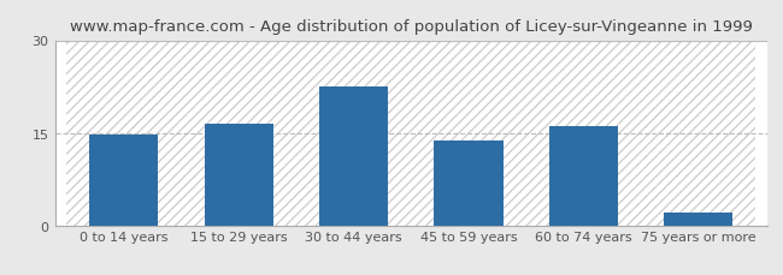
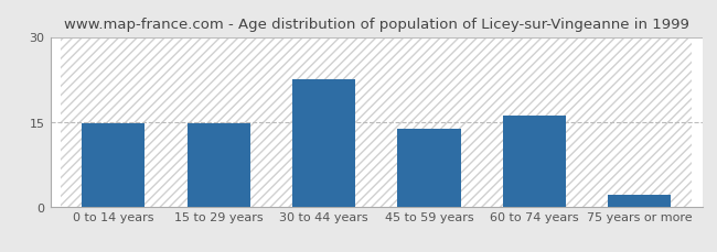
15 to 29 years: 16.4 -> 14.7
